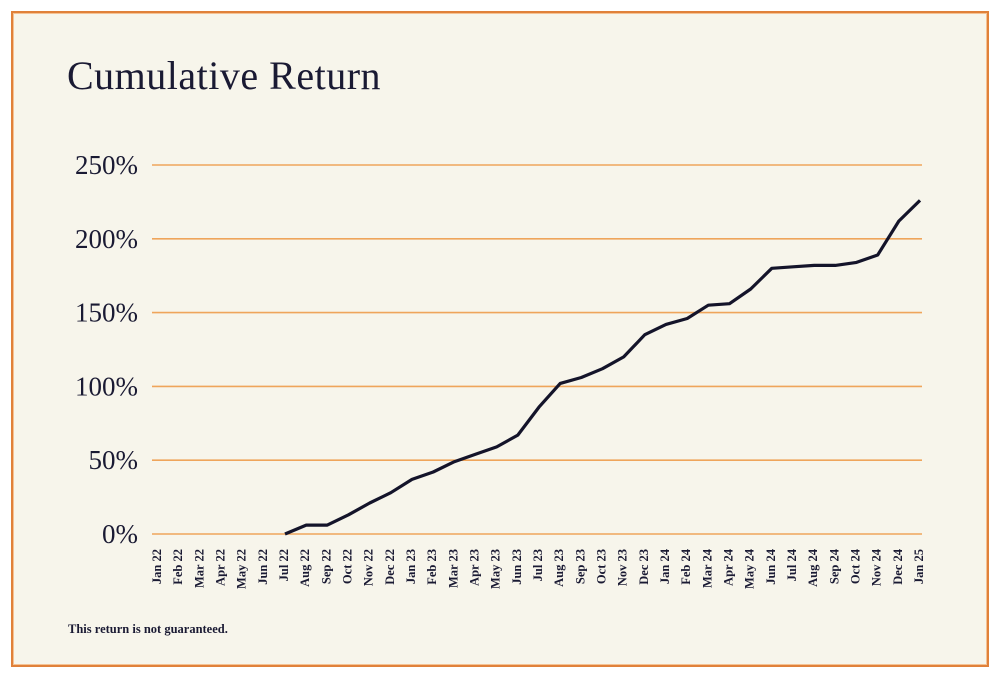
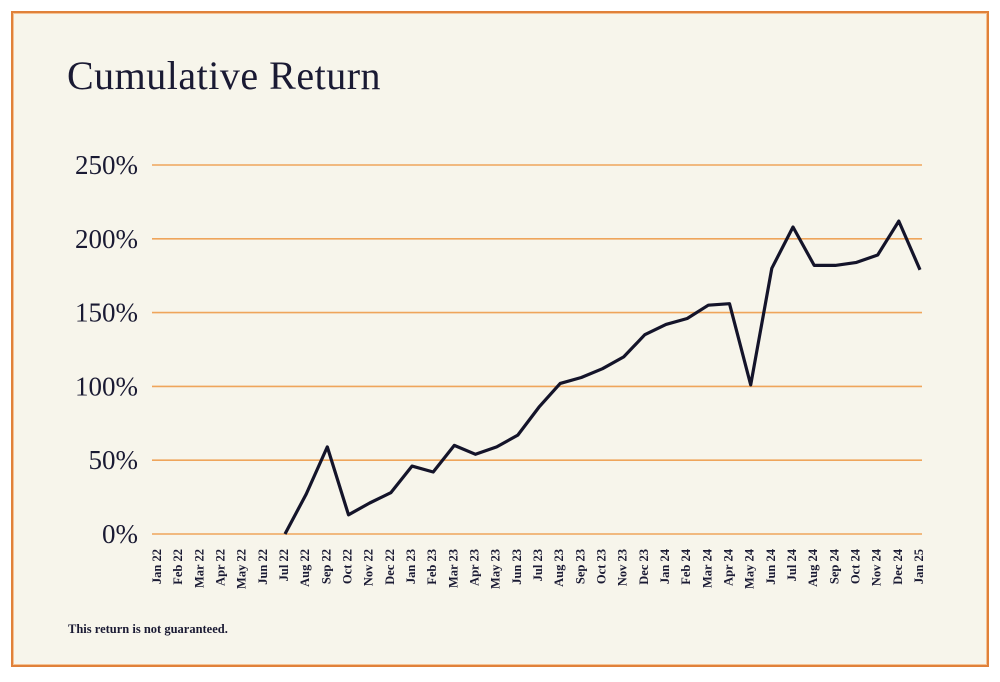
Aug 22: 6% -> 27%
Sep 22: 6% -> 59%
Jan 23: 37% -> 46%
Mar 23: 49% -> 60%
May 24: 166% -> 101%
Jul 24: 181% -> 208%
Jan 25: 226% -> 179%
